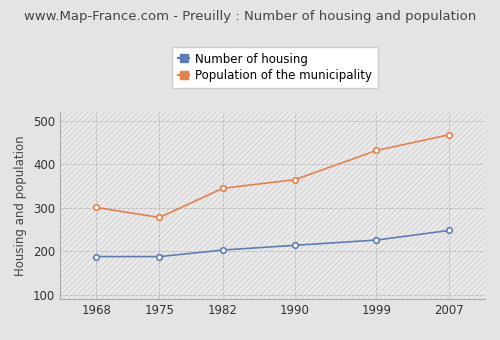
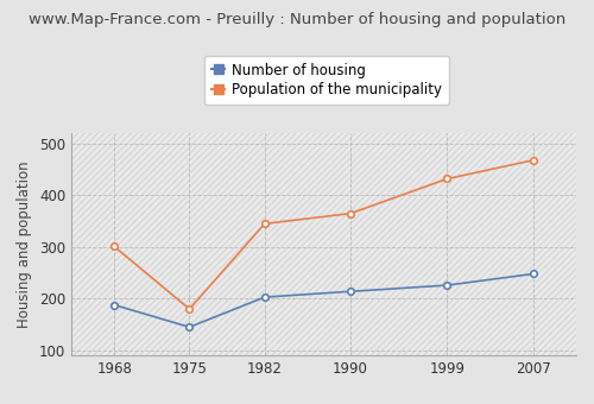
Number of housing/1975: 188 -> 145
Population of the municipality/1975: 278 -> 180
